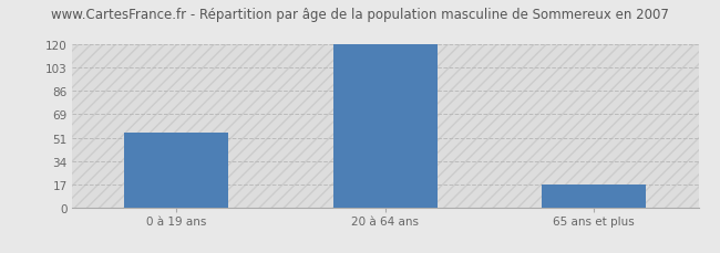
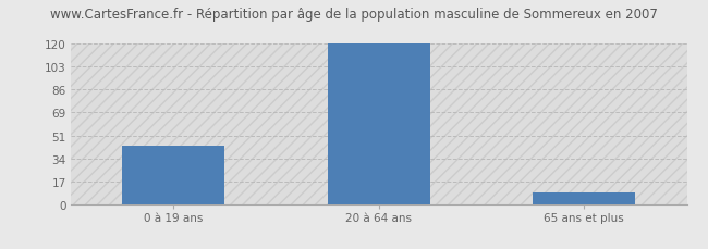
0 à 19 ans: 55 -> 44
65 ans et plus: 17 -> 9
